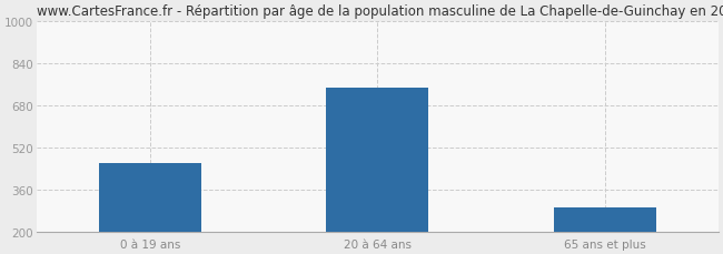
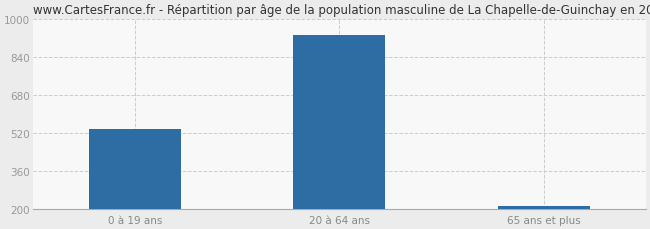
0 à 19 ans: 460 -> 537
20 à 64 ans: 745 -> 931
65 ans et plus: 295 -> 212
